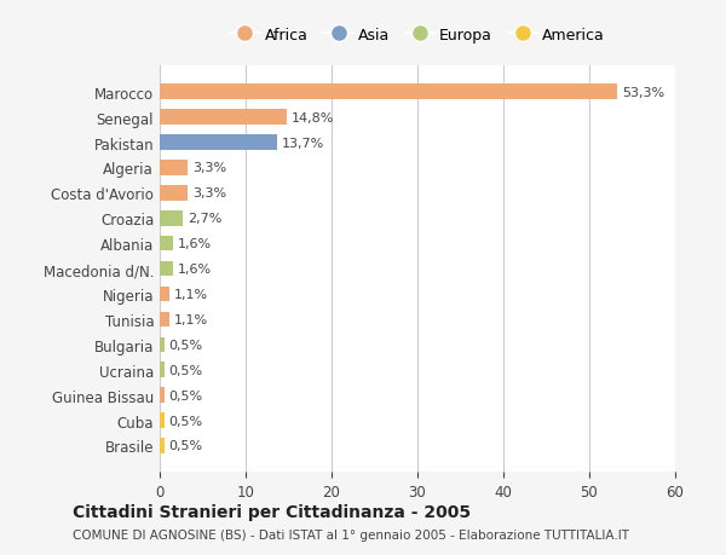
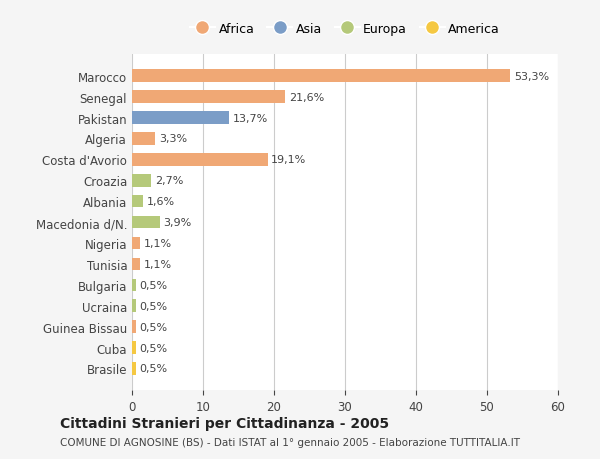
Senegal: 14,8% -> 21,6%
Costa d'Avorio: 3,3% -> 19,1%
Macedonia d/N.: 1,6% -> 3,9%
